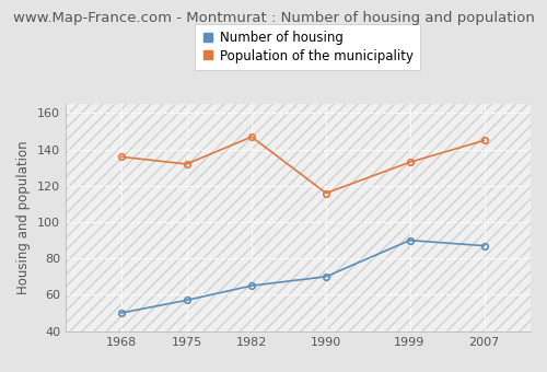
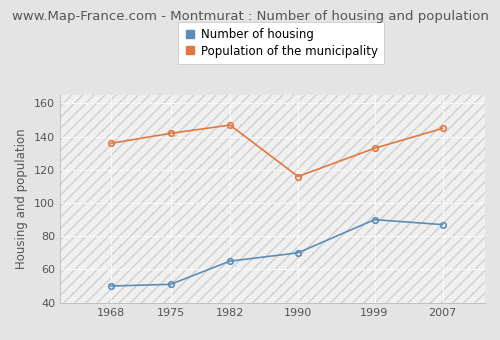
Number of housing/1975: 57 -> 51
Population of the municipality/1975: 132 -> 142
